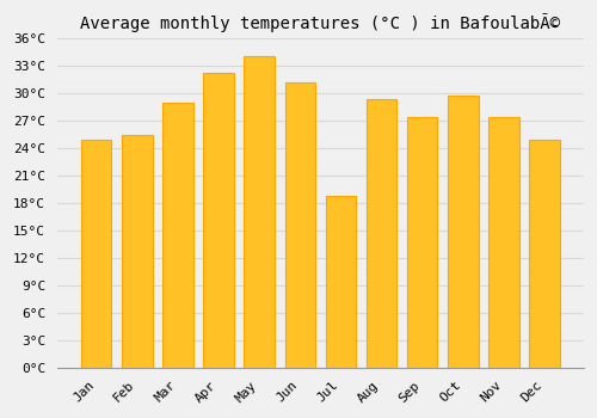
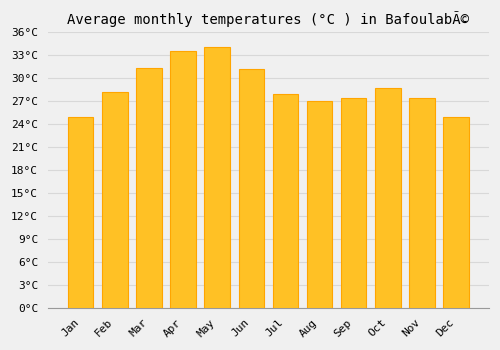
Feb: 25.4°C -> 28.2°C
Mar: 29.0°C -> 31.3°C
Apr: 32.2°C -> 33.6°C
Jul: 18.8°C -> 28.0°C
Aug: 29.4°C -> 27.0°C
Oct: 29.8°C -> 28.7°C
